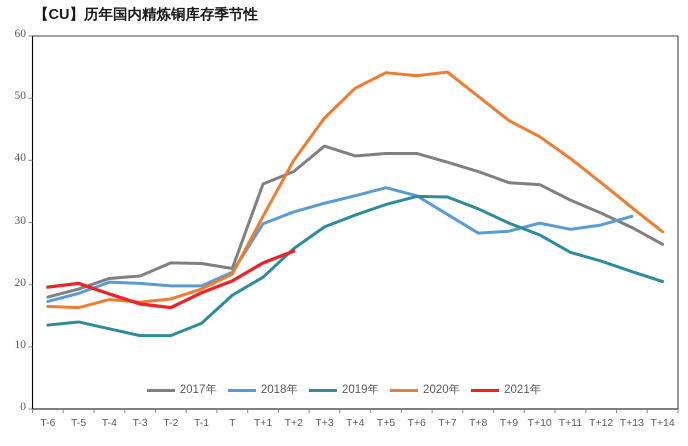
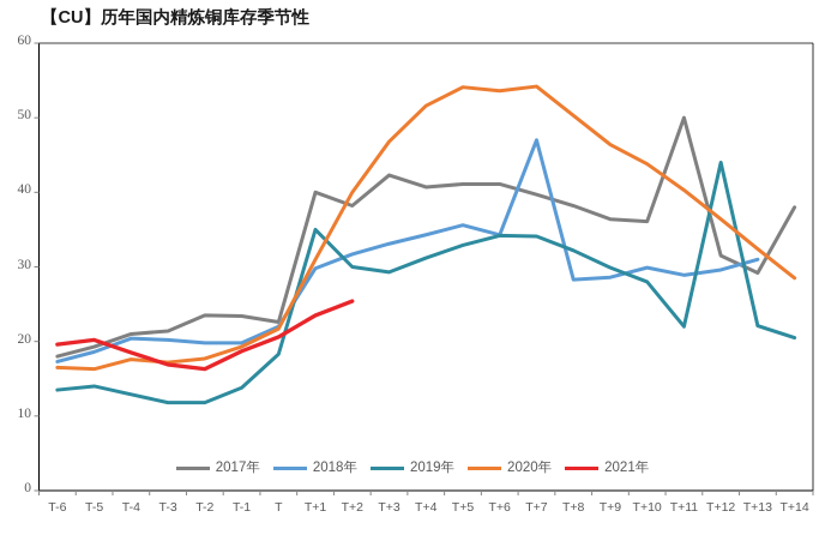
2017年/T+1: 36 -> 40
2019年/T+1: 21 -> 35
2019年/T+2: 26 -> 30
2018年/T+7: 31 -> 47
2017年/T+11: 34 -> 50
2019年/T+11: 25 -> 22
2019年/T+12: 24 -> 44
2017年/T+14: 26 -> 38
